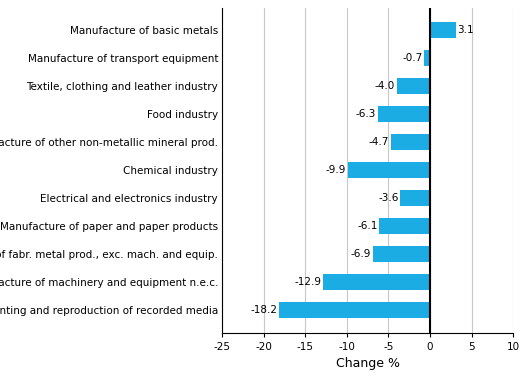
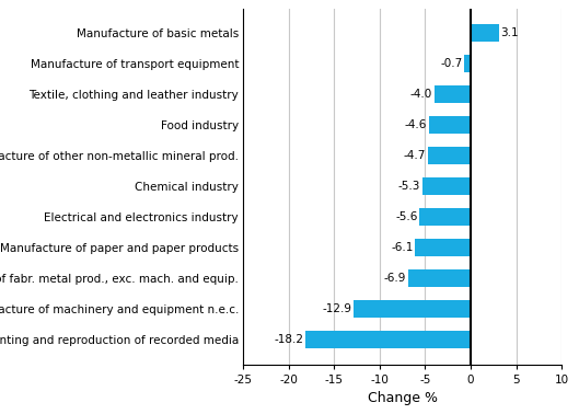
Food industry: -6.3 -> -4.6
Chemical industry: -9.9 -> -5.3
Electrical and electronics industry: -3.6 -> -5.6
